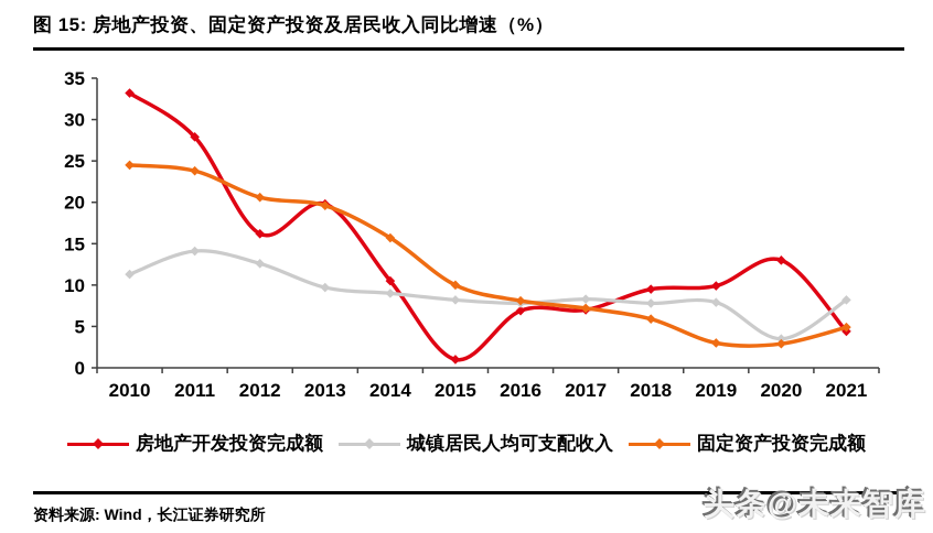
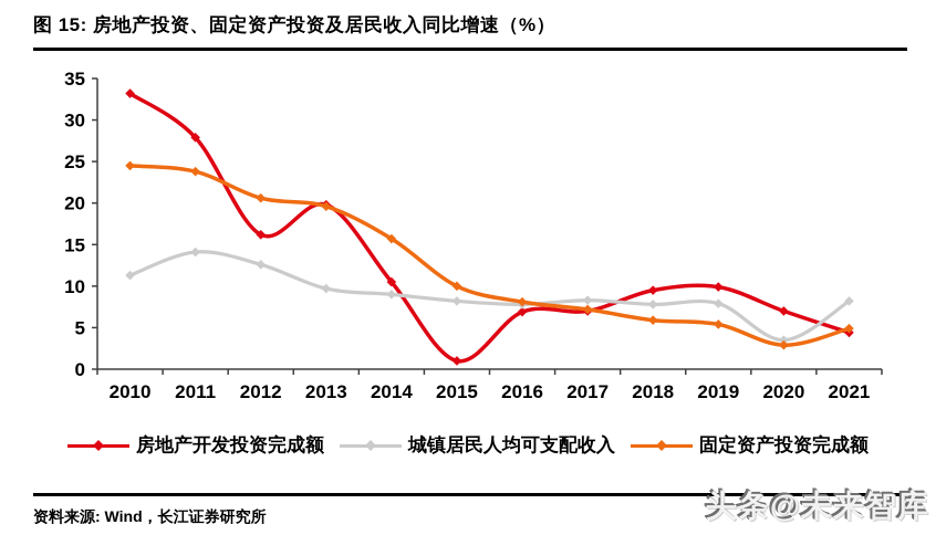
固定资产投资完成额/2019: 3 -> 5
房地产开发投资完成额/2020: 13 -> 7
